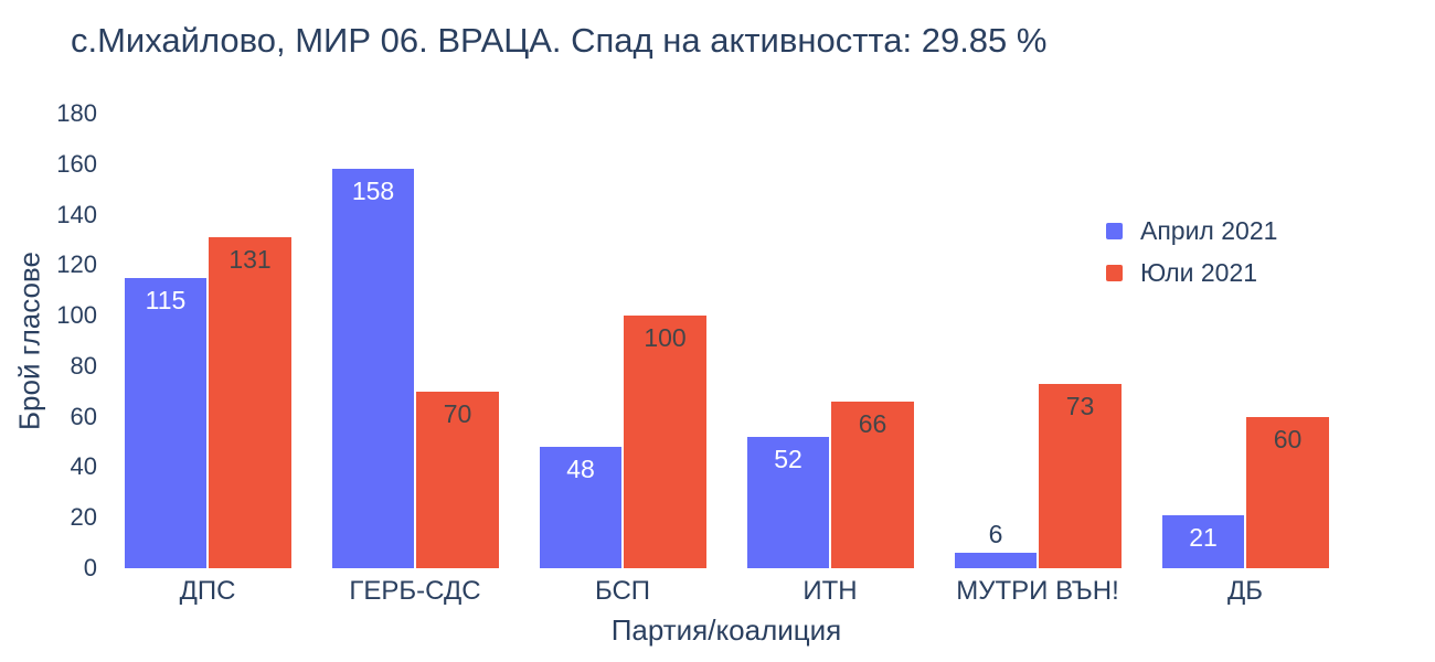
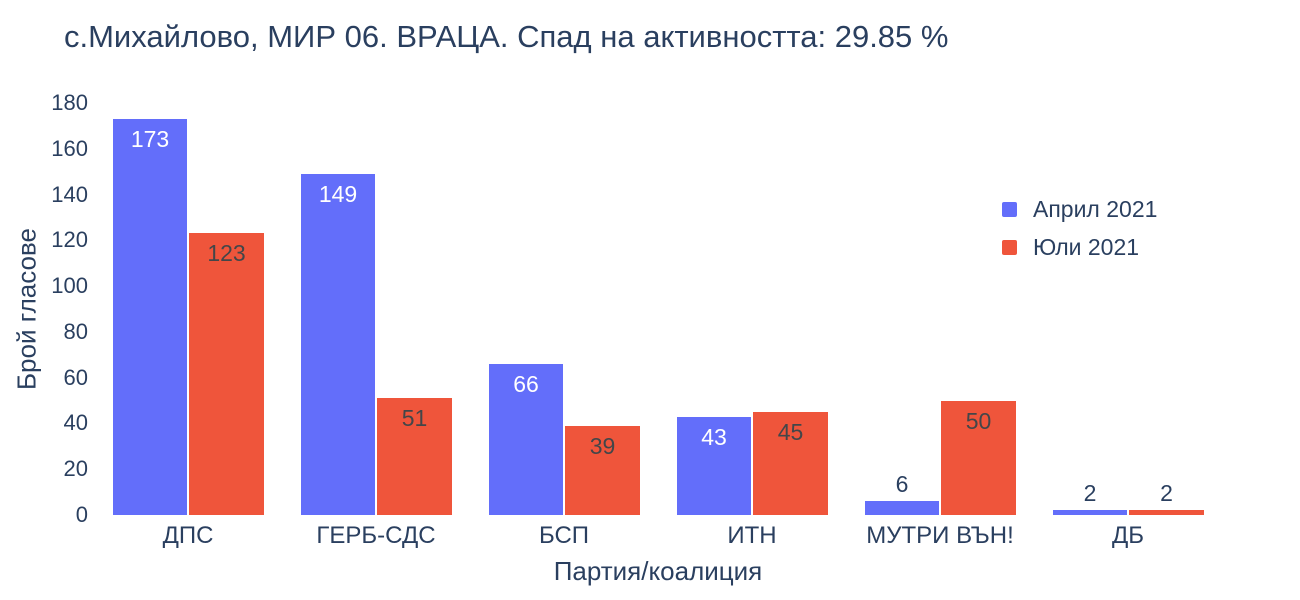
Април 2021/ДПС: 115 -> 173
Юли 2021/ДПС: 131 -> 123
Април 2021/ГЕРБ-СДС: 158 -> 149
Юли 2021/ГЕРБ-СДС: 70 -> 51
Април 2021/БСП: 48 -> 66
Юли 2021/БСП: 100 -> 39
Април 2021/ИТН: 52 -> 43
Юли 2021/ИТН: 66 -> 45
Юли 2021/МУТРИ ВЪН!: 73 -> 50
Април 2021/ДБ: 21 -> 2
Юли 2021/ДБ: 60 -> 2
